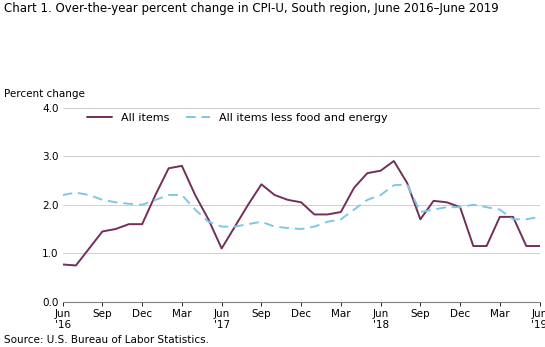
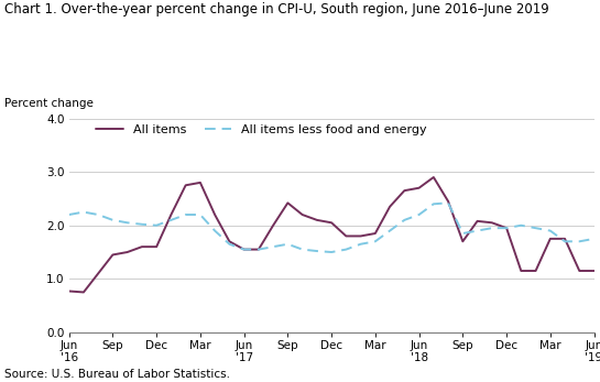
All items/Jun '17: 1.10 -> 1.55
